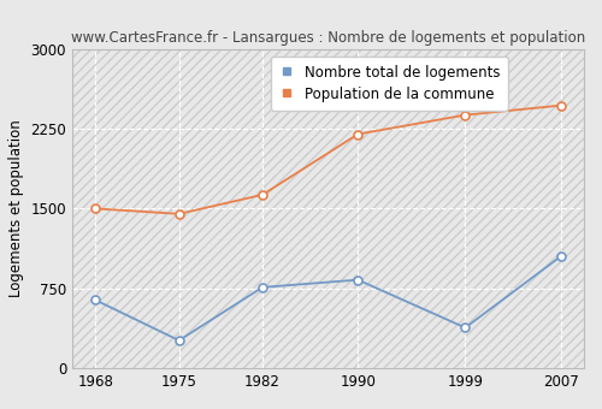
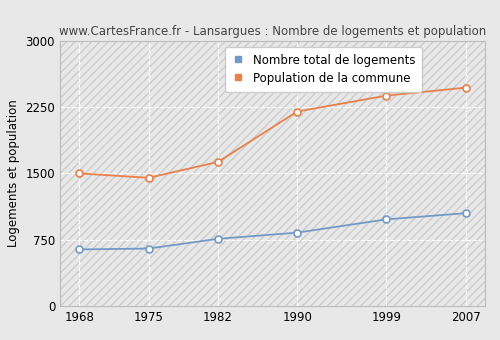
Nombre total de logements/1975: 260 -> 650
Nombre total de logements/1999: 380 -> 980
